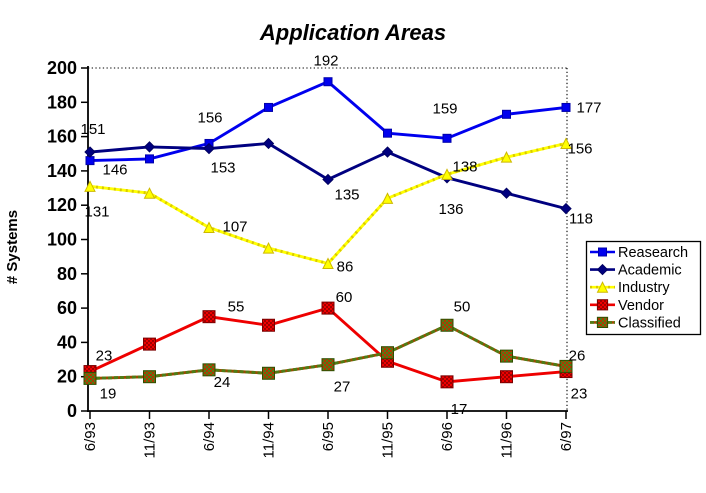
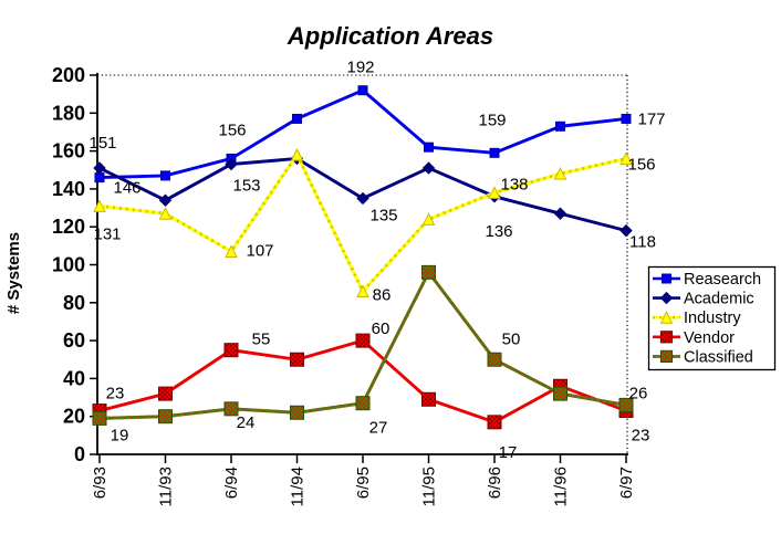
Academic/11/93: 154 -> 134
Vendor/11/93: 39 -> 32
Industry/11/94: 95 -> 158
Classified/11/95: 34 -> 96
Vendor/11/96: 20 -> 36
